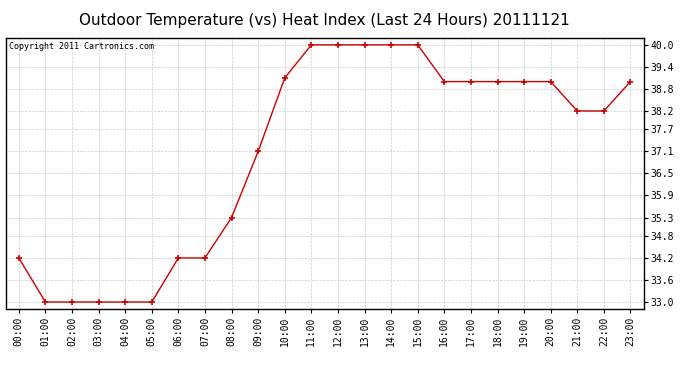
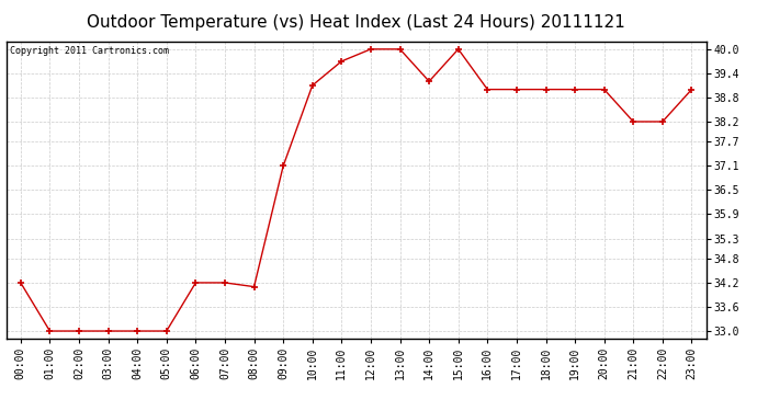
08:00: 35.3 -> 34.1
11:00: 40.0 -> 39.7
14:00: 40.0 -> 39.2
